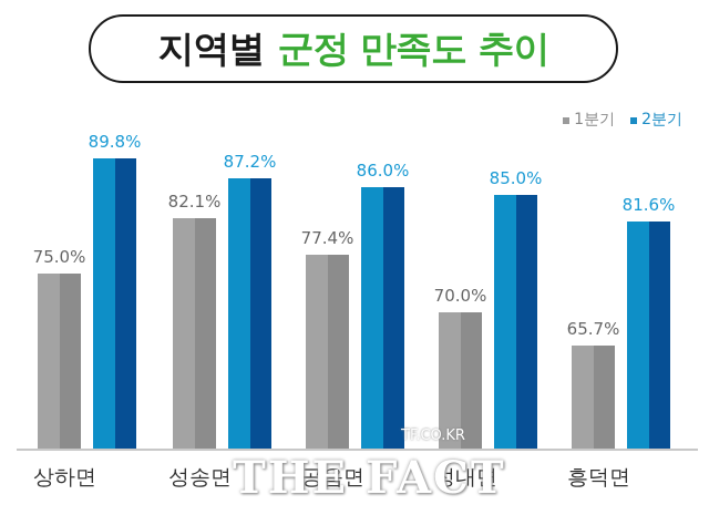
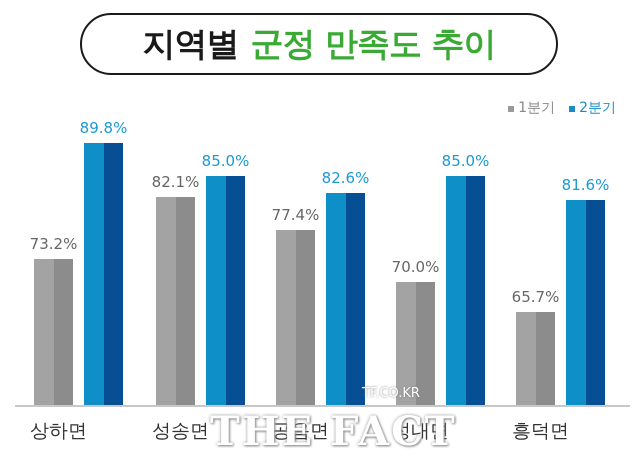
1분기/상하면: 75.0% -> 73.2%
2분기/성송면: 87.2% -> 85.0%
2분기/공음면: 86.0% -> 82.6%
